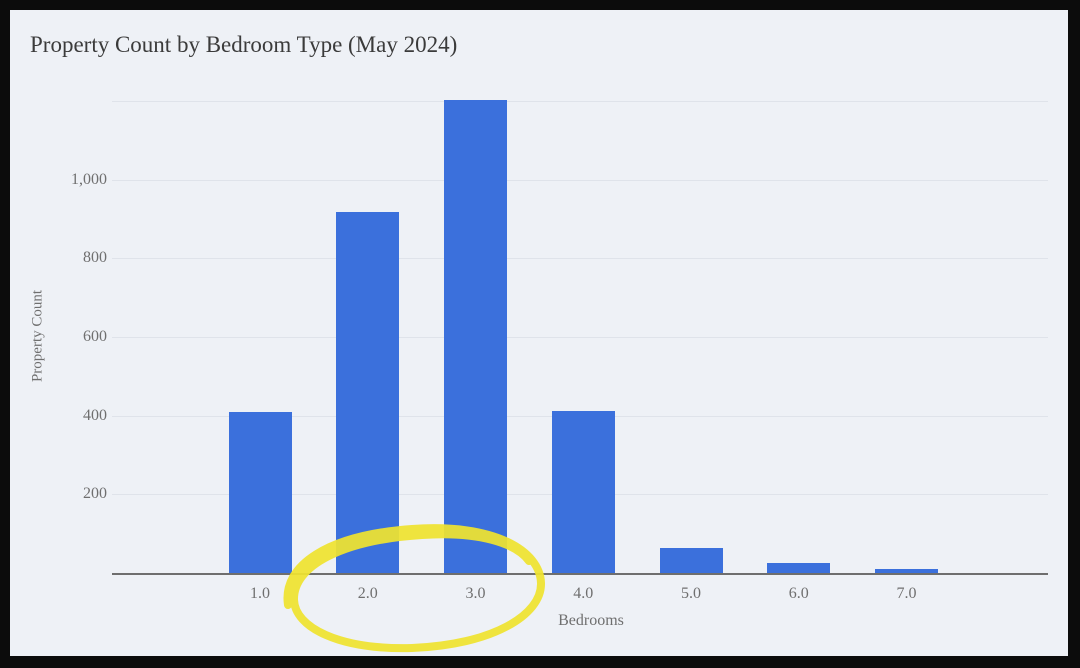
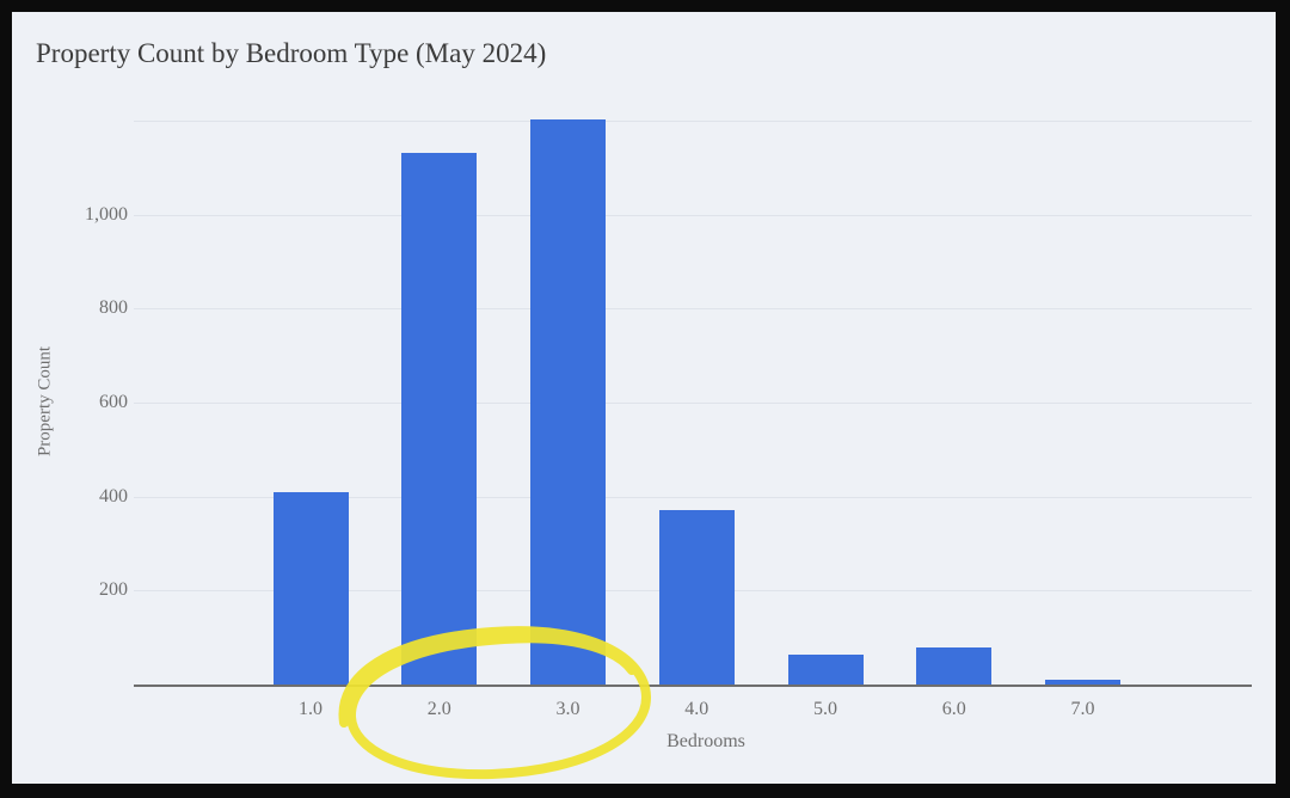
2.0: 920 -> 1130
4.0: 410 -> 370
6.0: 30 -> 80
